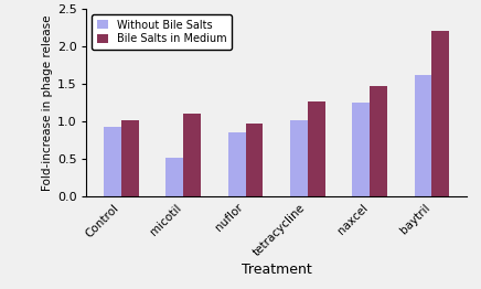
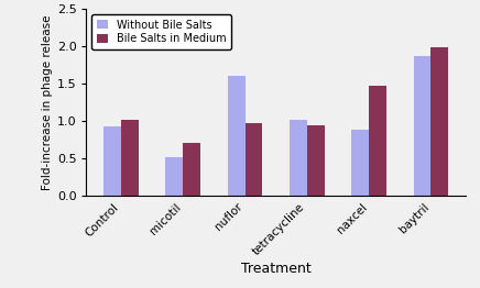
Bile Salts in Medium/micotil: 1.10 -> 0.70
Without Bile Salts/nuflor: 0.85 -> 1.60
Bile Salts in Medium/tetracycline: 1.27 -> 0.94
Without Bile Salts/naxcel: 1.25 -> 0.88
Without Bile Salts/baytril: 1.62 -> 1.86
Bile Salts in Medium/baytril: 2.20 -> 1.98
